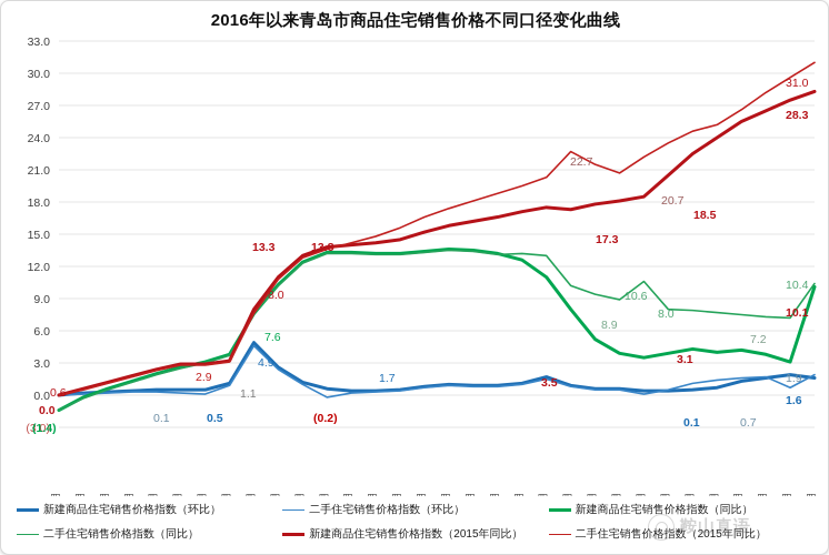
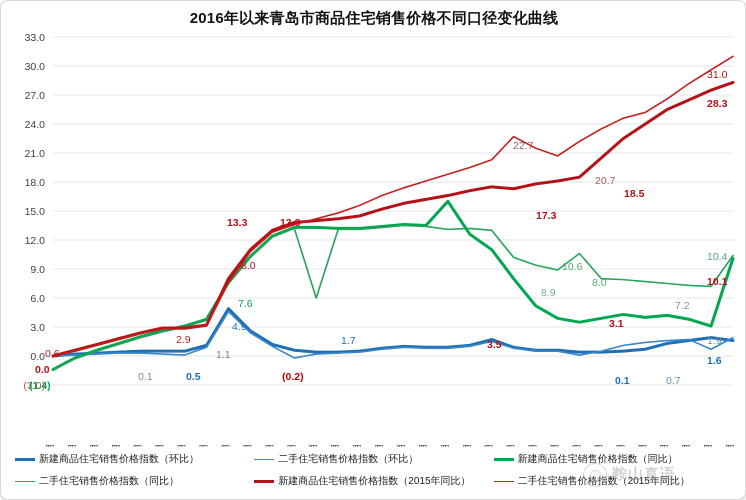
二手住宅销售价格指数（同比）/2017年1月: 13 -> 6
新建商品住宅销售价格指数（同比）/2017年7月: 13 -> 16
